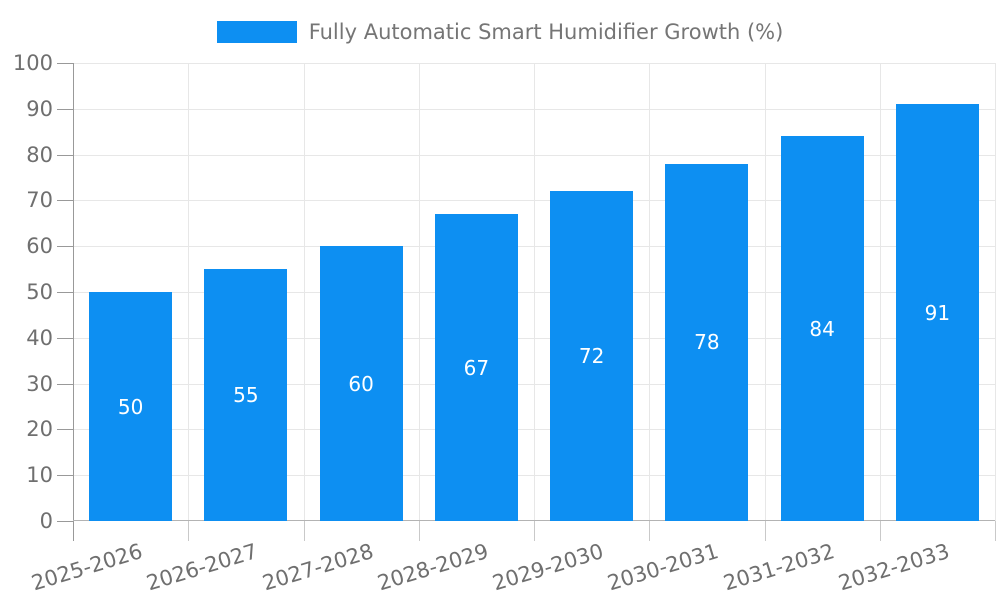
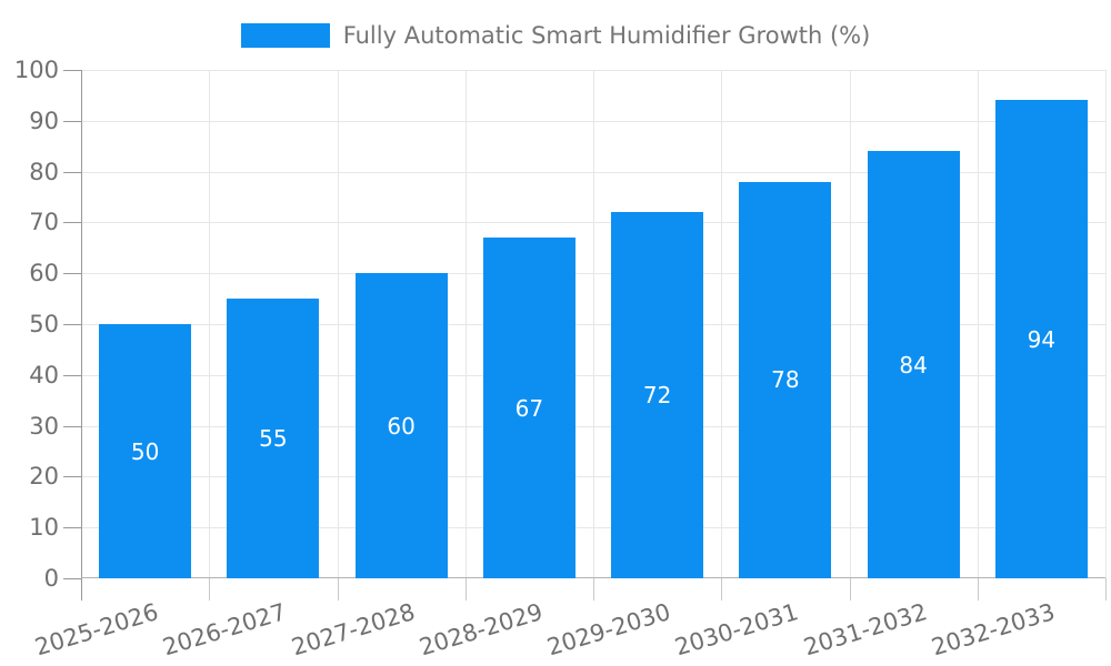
2032-2033: 91 -> 94
